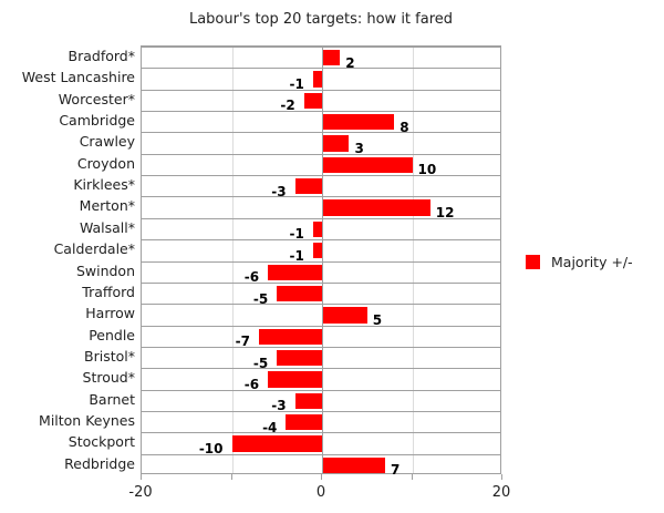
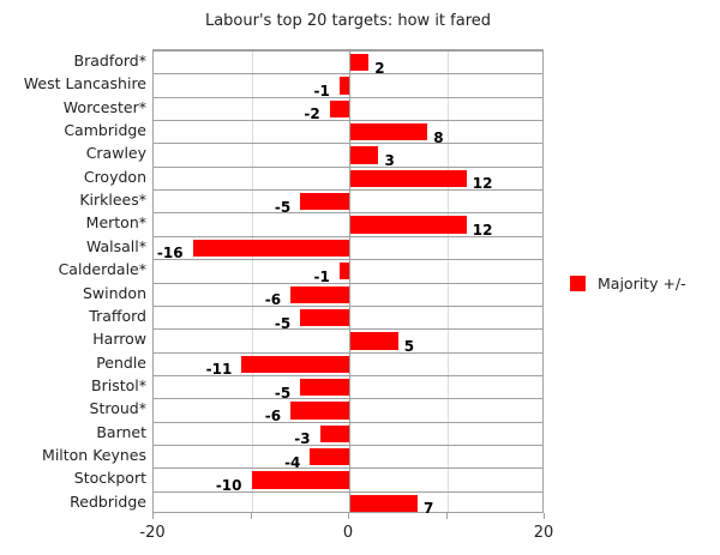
Croydon: 10 -> 12
Kirklees*: -3 -> -5
Walsall*: -1 -> -16
Pendle: -7 -> -11
